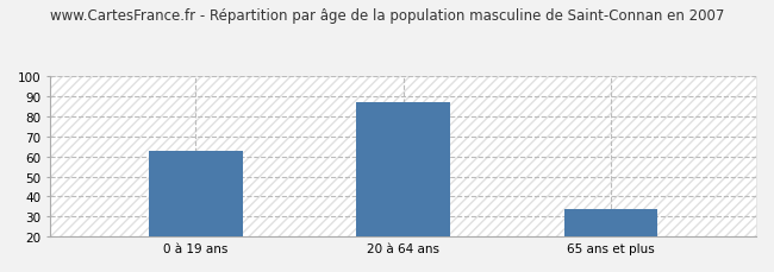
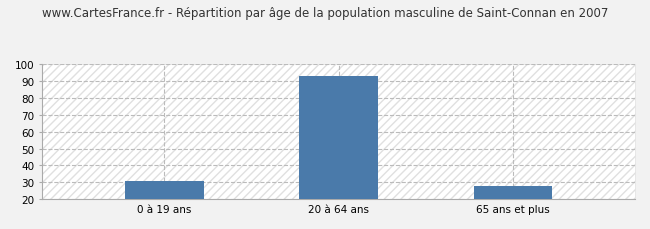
0 à 19 ans: 63 -> 31
20 à 64 ans: 87 -> 93
65 ans et plus: 34 -> 28
